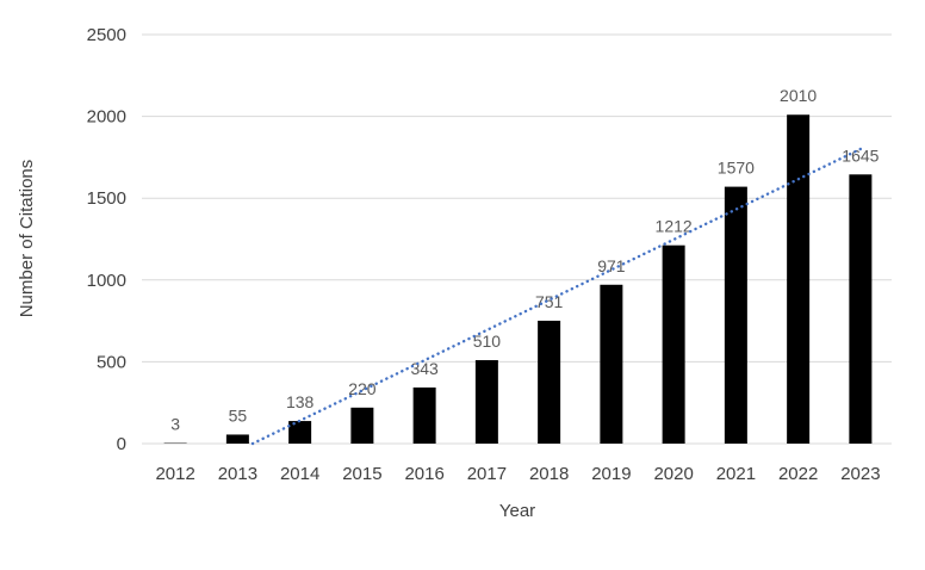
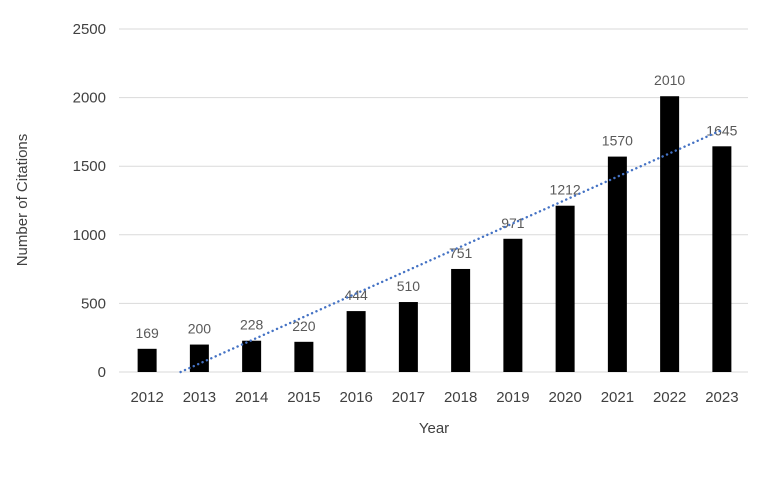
2012: 3 -> 169
2013: 55 -> 200
2014: 138 -> 228
2016: 343 -> 444
